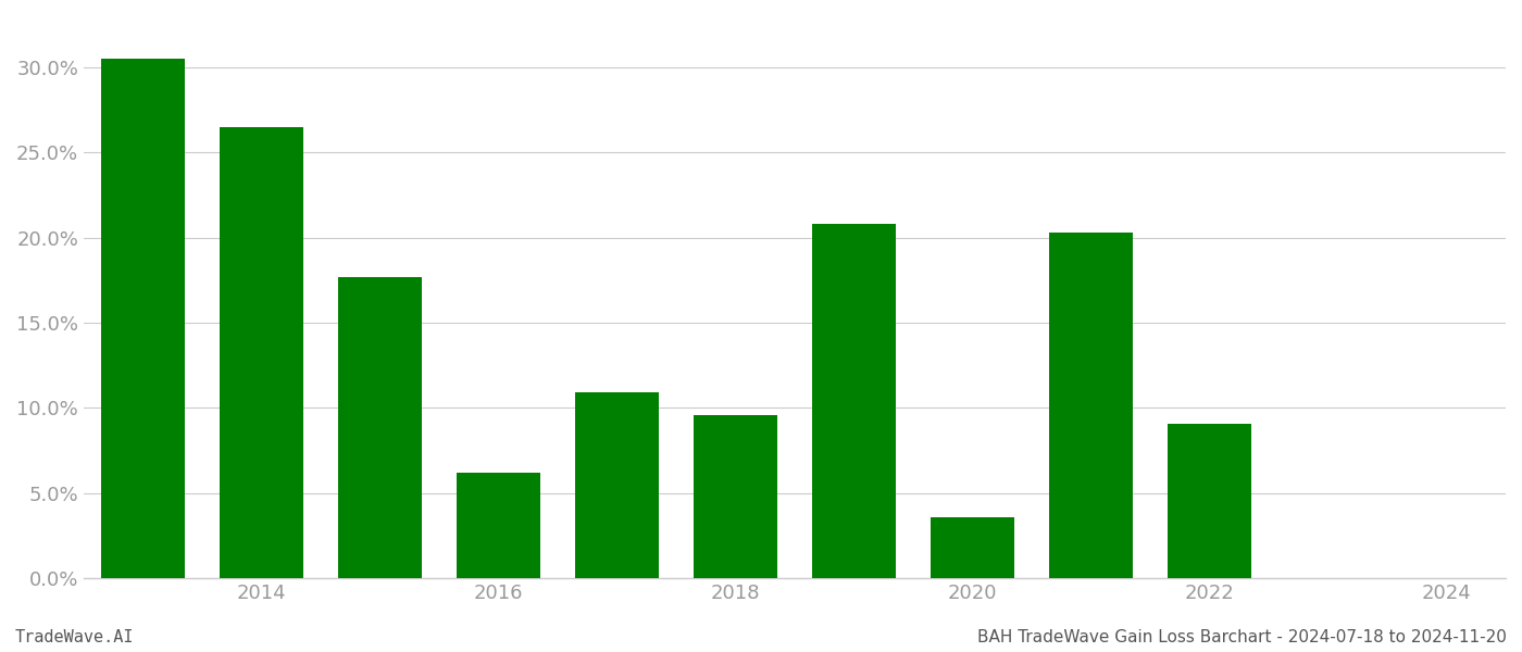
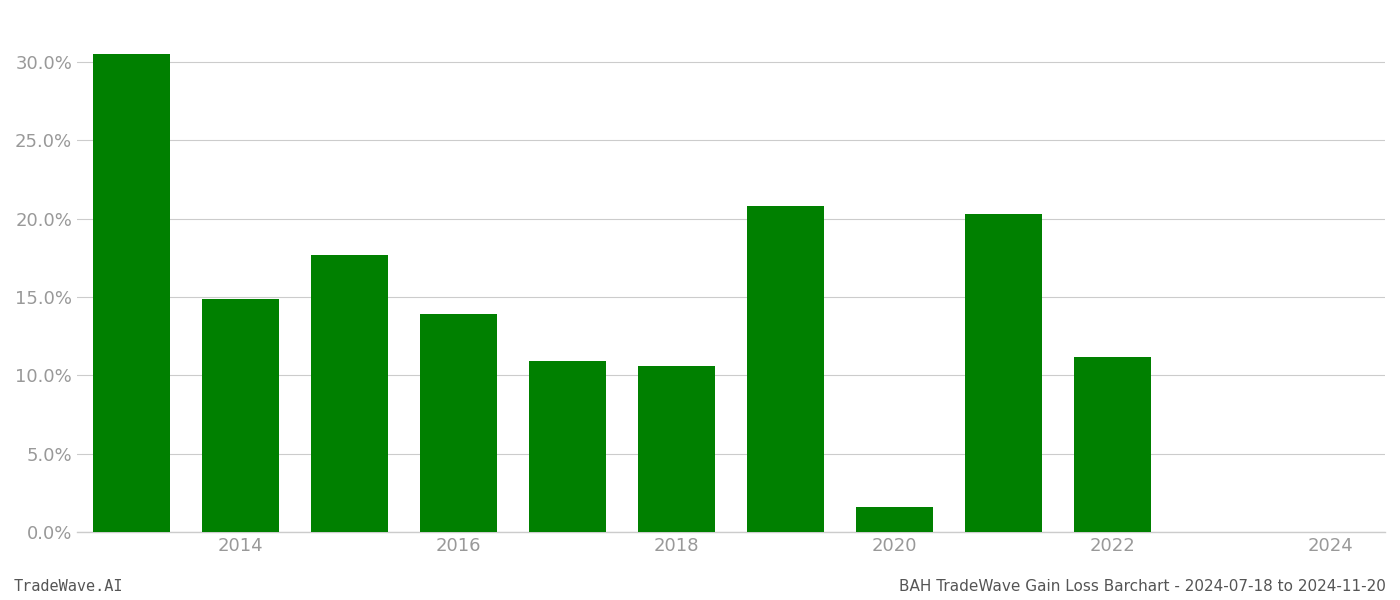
2014: 26.5% -> 14.9%
2016: 6.2% -> 13.9%
2018: 9.6% -> 10.6%
2020: 3.6% -> 1.6%
2022: 9.1% -> 11.2%
